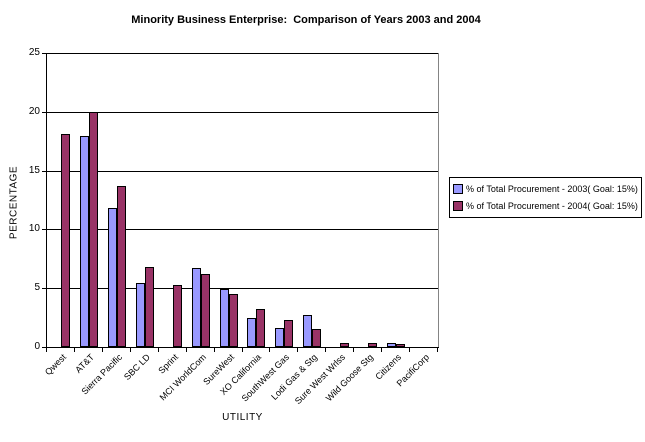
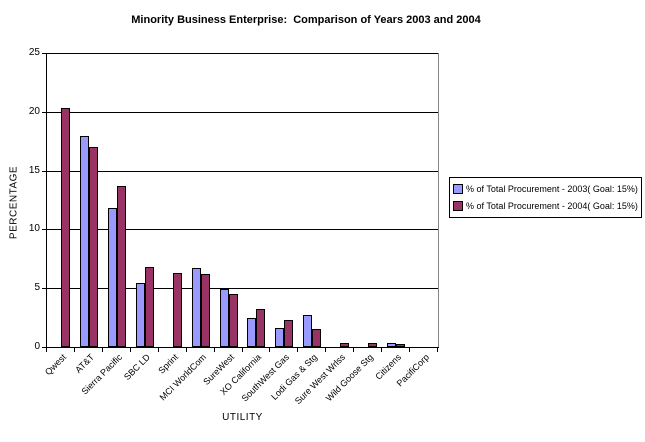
% of Total Procurement - 2004( Goal: 15%)/Qwest: 18.1 -> 20.3
% of Total Procurement - 2004( Goal: 15%)/AT&T: 20.0 -> 17.0
% of Total Procurement - 2004( Goal: 15%)/Sprint: 5.3 -> 6.3
